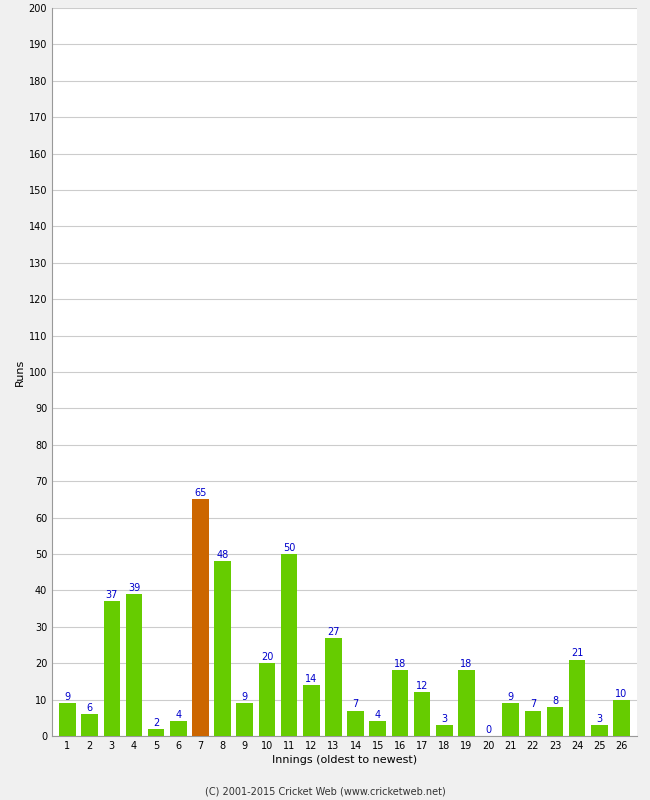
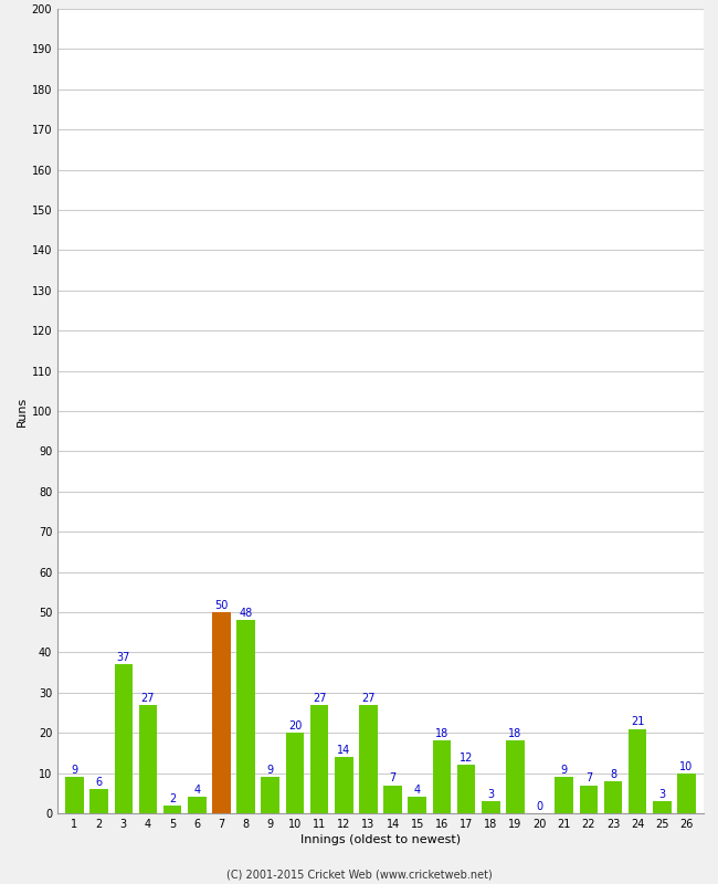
4: 39 -> 27
7: 65 -> 50
11: 50 -> 27
